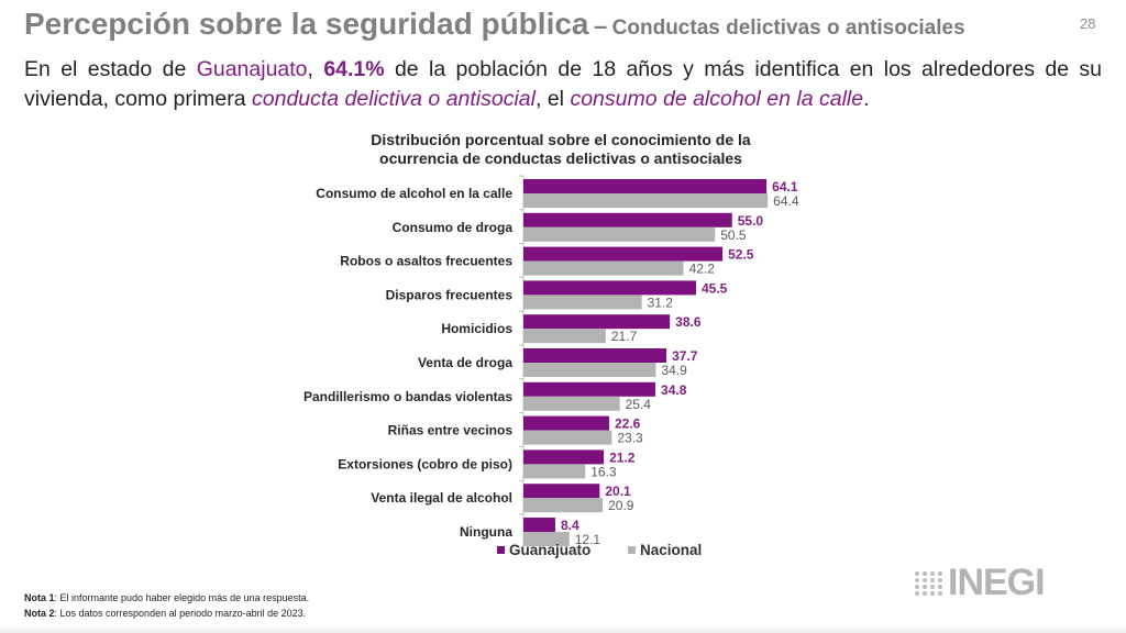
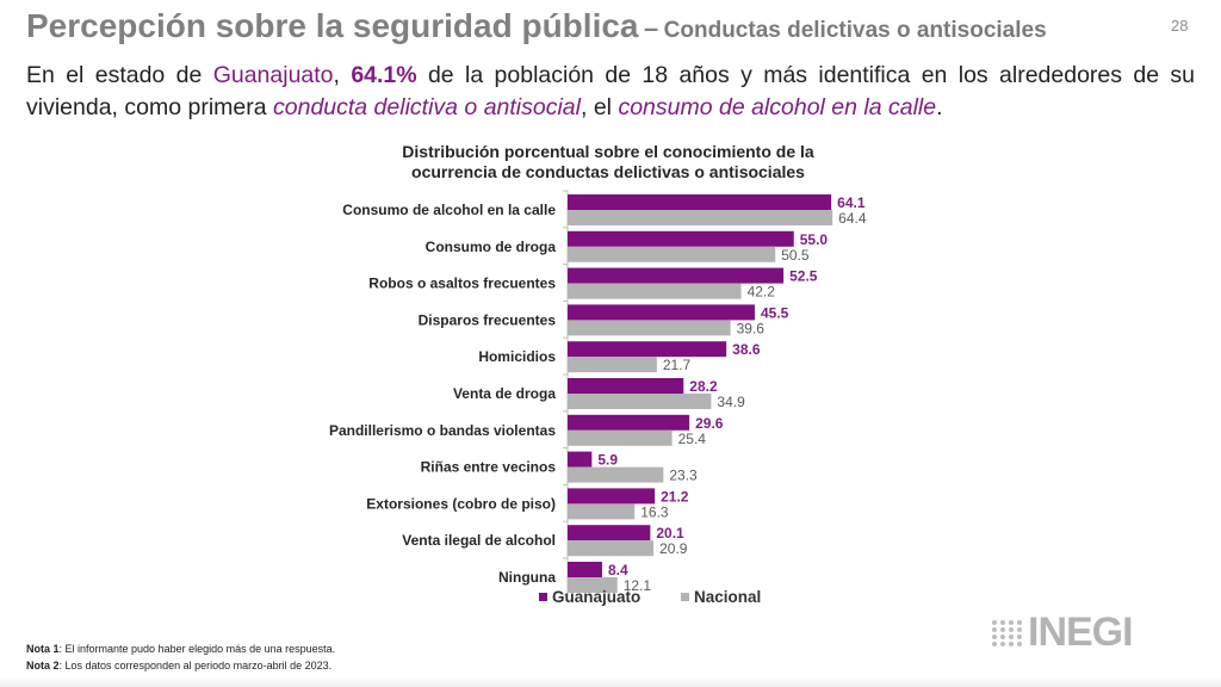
Nacional/Disparos frecuentes: 31.2 -> 39.6
Guanajuato/Venta de droga: 37.7 -> 28.2
Guanajuato/Pandillerismo o bandas violentas: 34.8 -> 29.6
Guanajuato/Riñas entre vecinos: 22.6 -> 5.9
